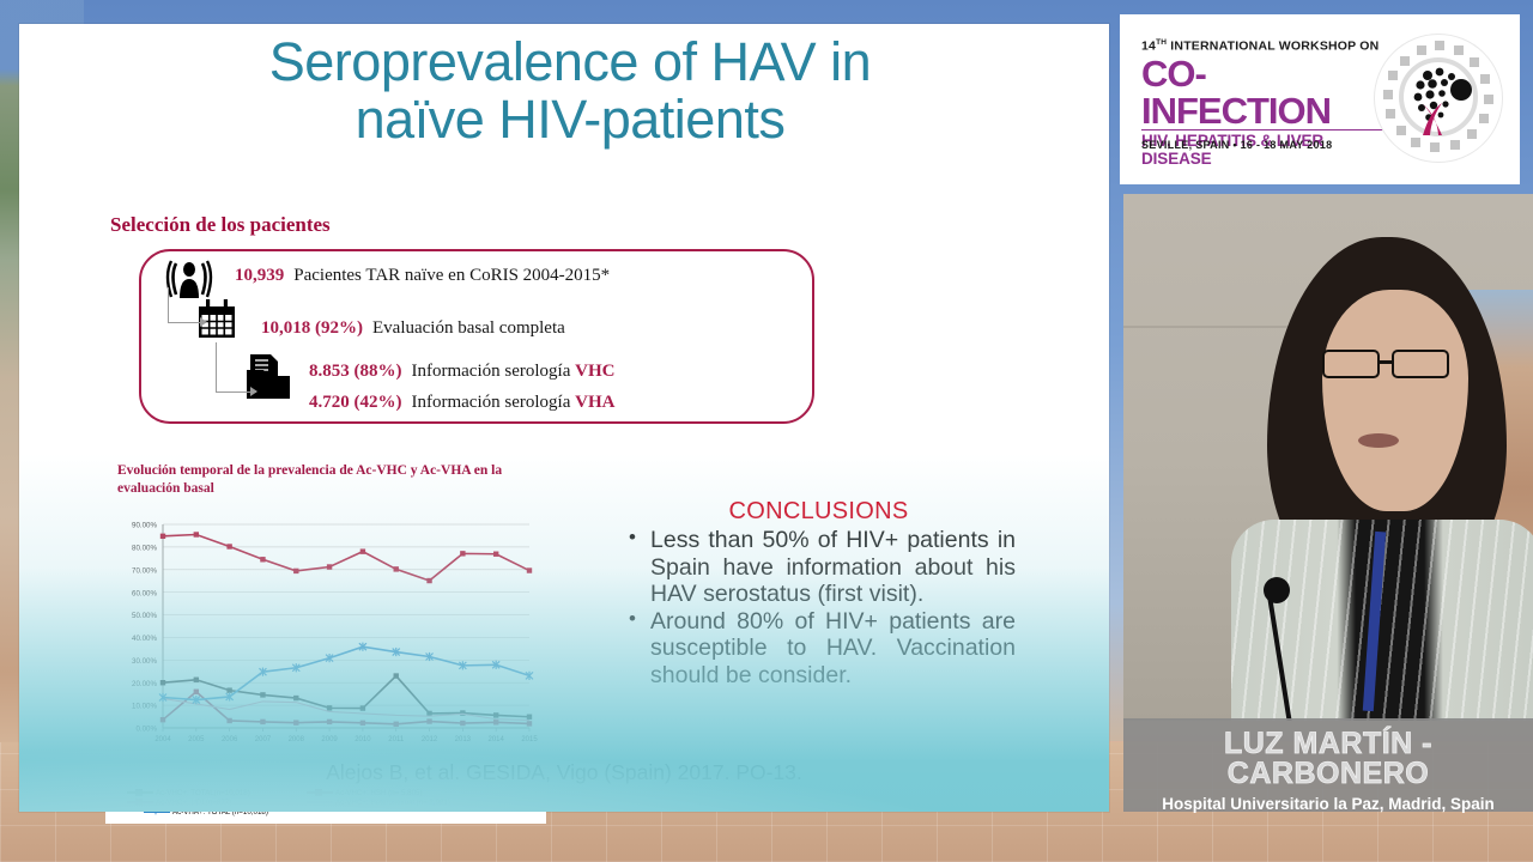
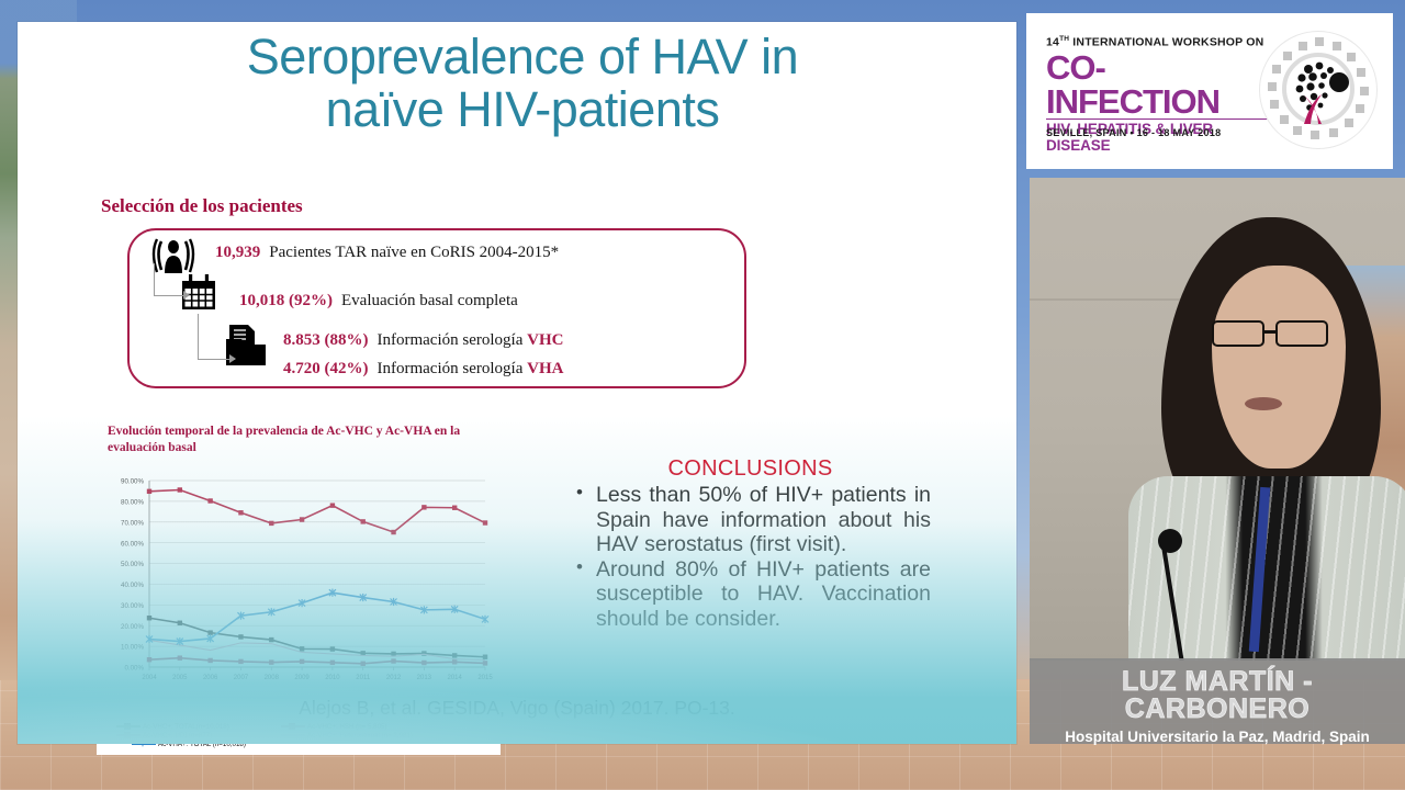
Ac-VHC+: TOTAL(n=10,018)/2004: 20% -> 24%
Ac-VHC+: UDI (n=877)/2005: 16% -> 4%
Ac-VHC+: TOTAL(n=10,018)/2011: 23% -> 7%
